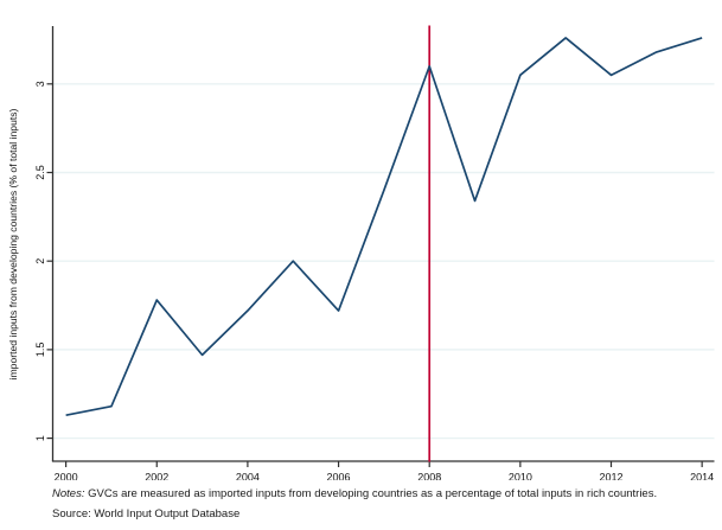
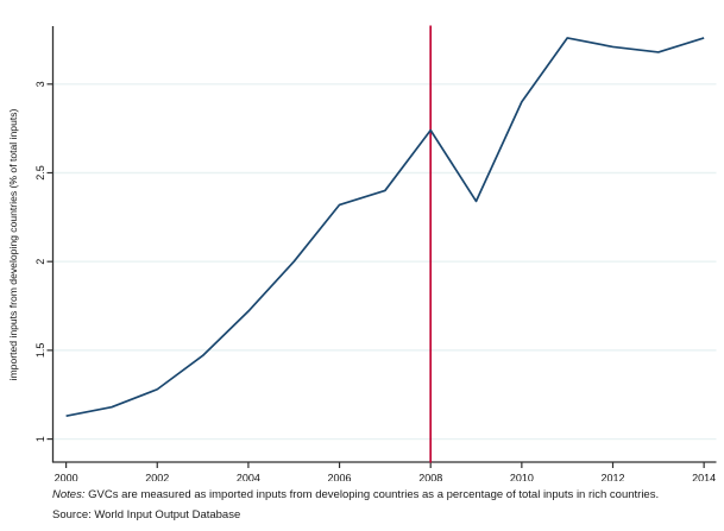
2002: 1.78 -> 1.28
2006: 1.72 -> 2.32
2008: 3.10 -> 2.74
2010: 3.05 -> 2.90
2012: 3.05 -> 3.21
